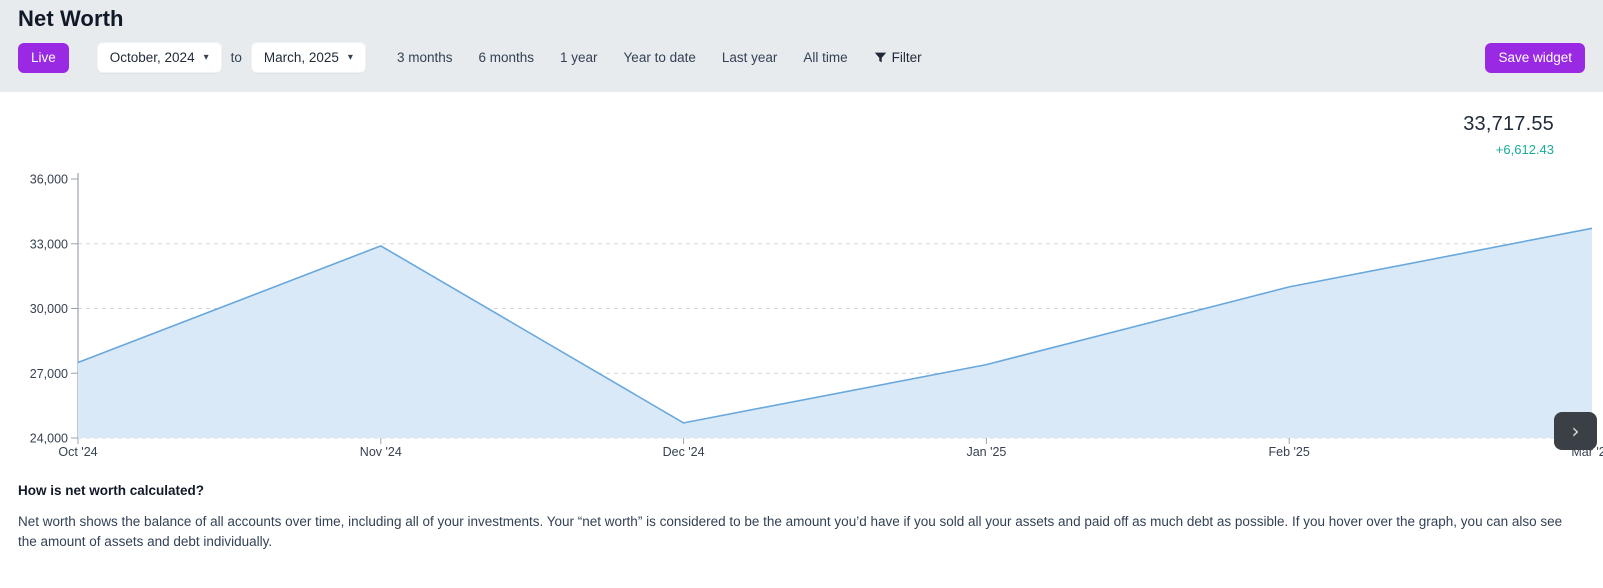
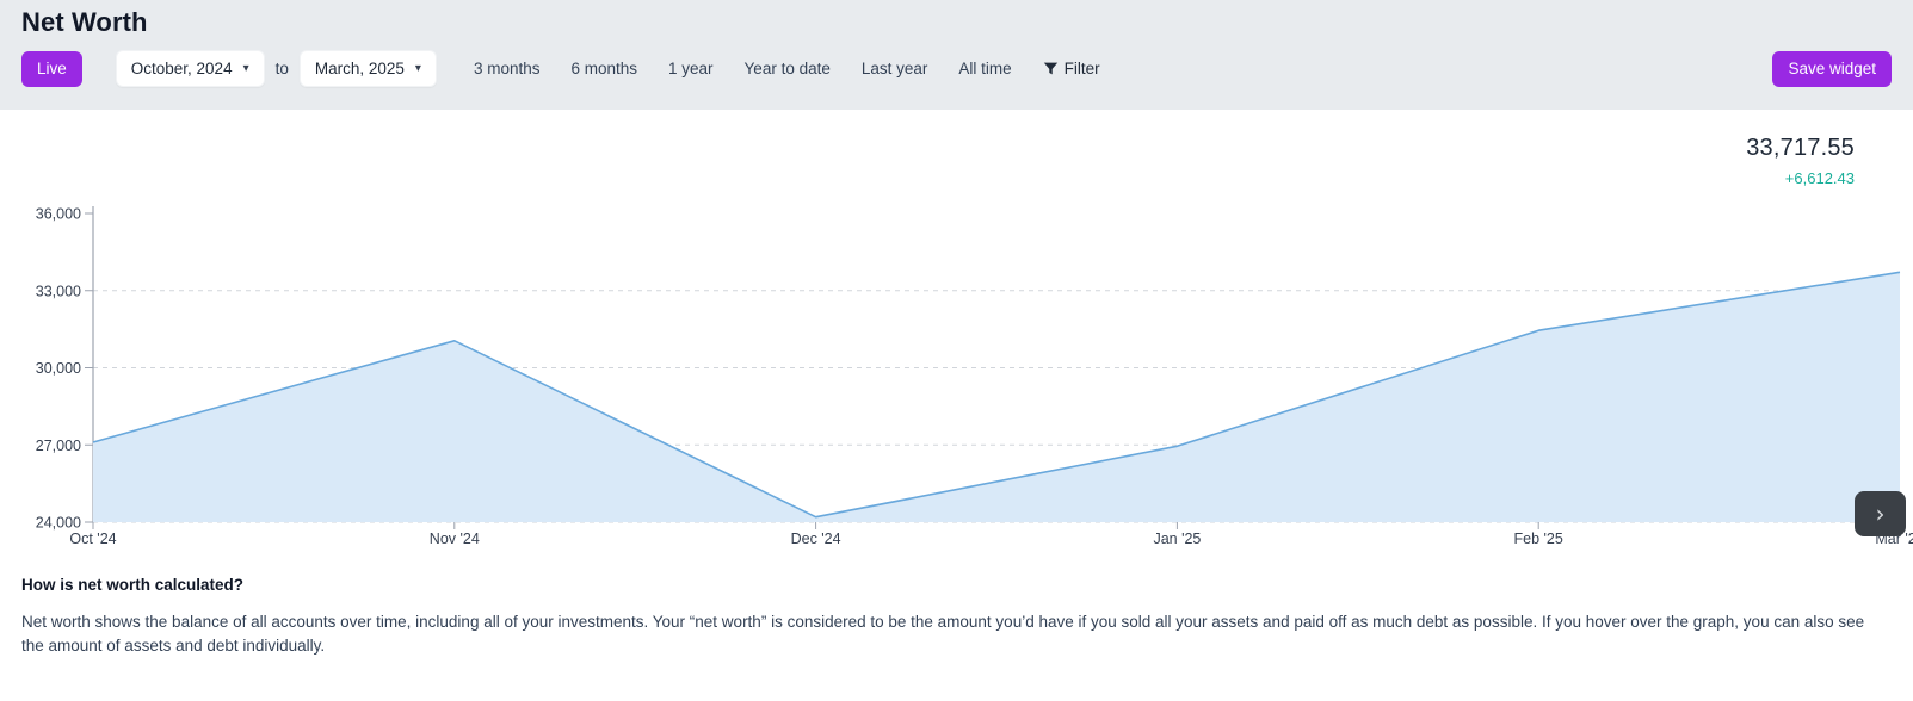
Oct '24: 27500 -> 27100
Nov '24: 32900 -> 31000
Dec '24: 24700 -> 24200
Jan '25: 27400 -> 27000
Feb '25: 31000 -> 31400
